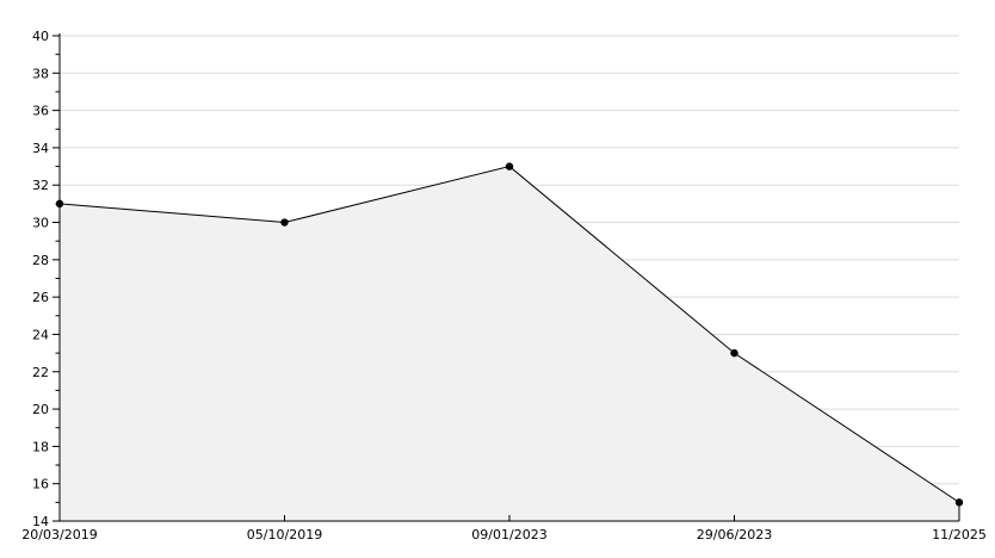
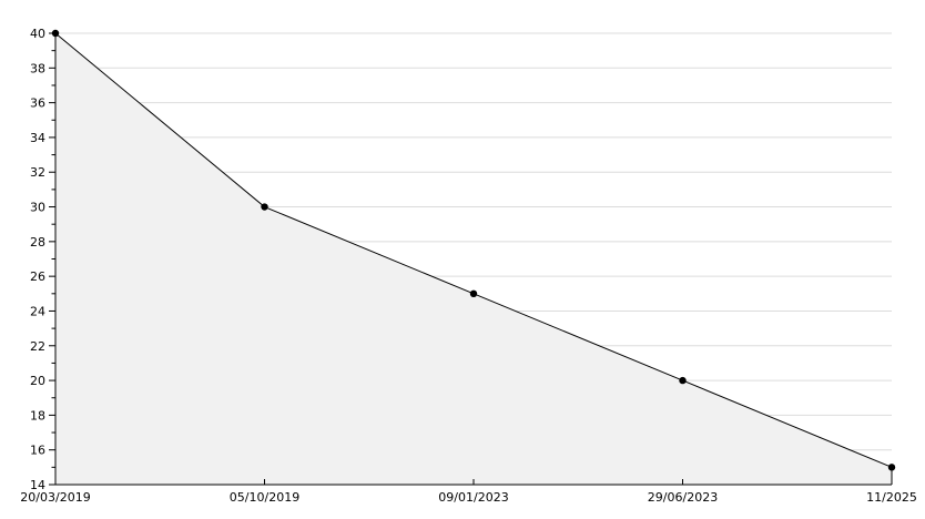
20/03/2019: 31 -> 40
09/01/2023: 33 -> 25
29/06/2023: 23 -> 20
